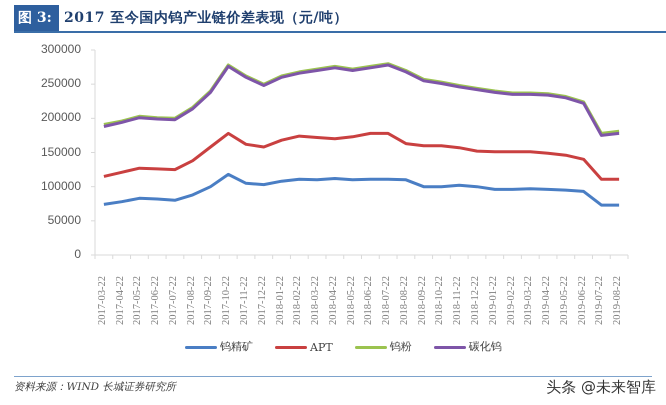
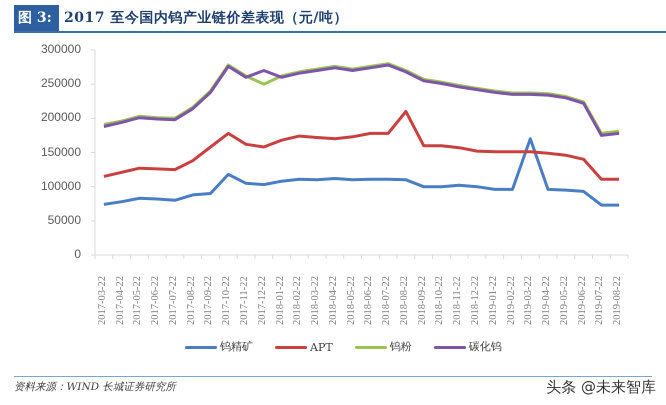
钨精矿/2017-09-22: 100000 -> 90000
碳化钨/2017-12-22: 250000 -> 270000
APT/2018-08-22: 160000 -> 210000
钨精矿/2019-03-22: 100000 -> 170000
